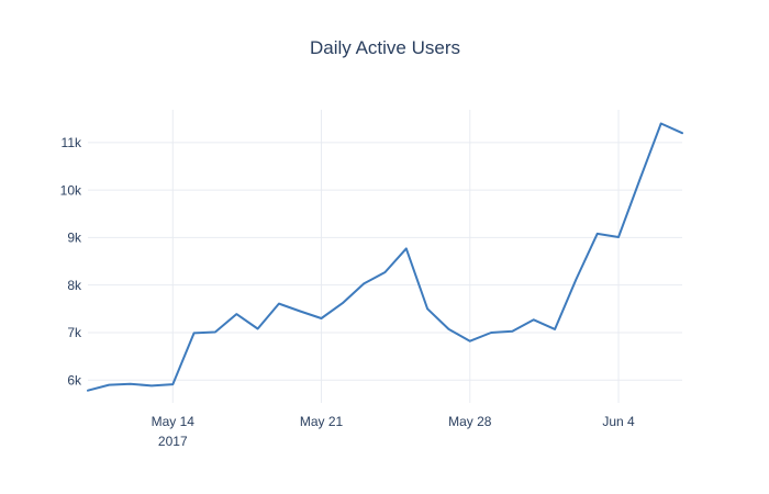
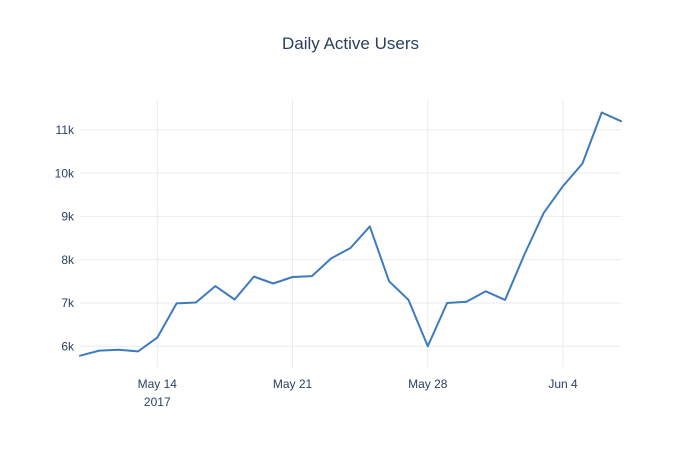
May 14: 5.9k -> 6.2k
May 21: 7.3k -> 7.6k
May 28: 6.8k -> 6.0k
Jun 4: 9.0k -> 9.7k
